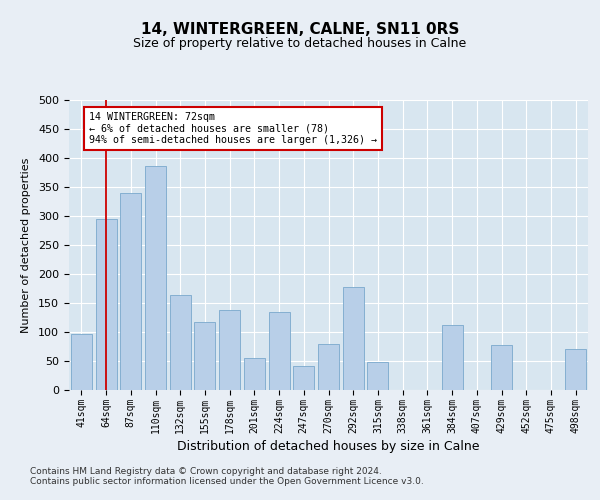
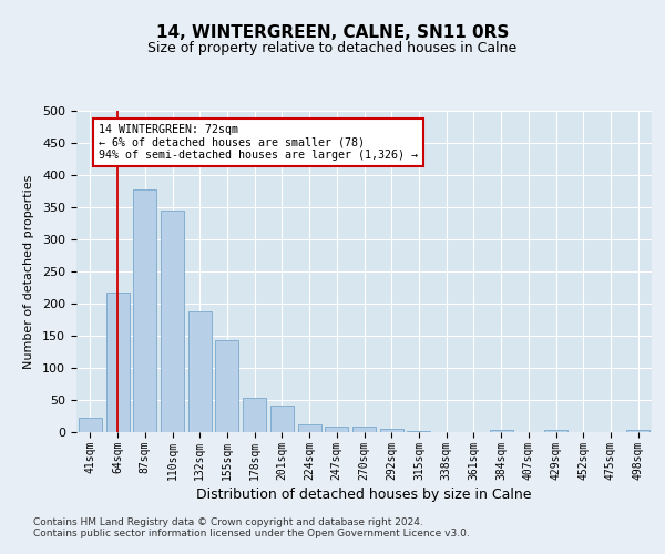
41sqm: 96 -> 22
64sqm: 294 -> 218
87sqm: 340 -> 378
110sqm: 386 -> 345
132sqm: 164 -> 188
155sqm: 118 -> 143
178sqm: 138 -> 53
201sqm: 56 -> 41
224sqm: 134 -> 12
247sqm: 42 -> 9
270sqm: 80 -> 9
292sqm: 178 -> 5
315sqm: 48 -> 1
384sqm: 112 -> 4
429sqm: 78 -> 4
498sqm: 70 -> 4
